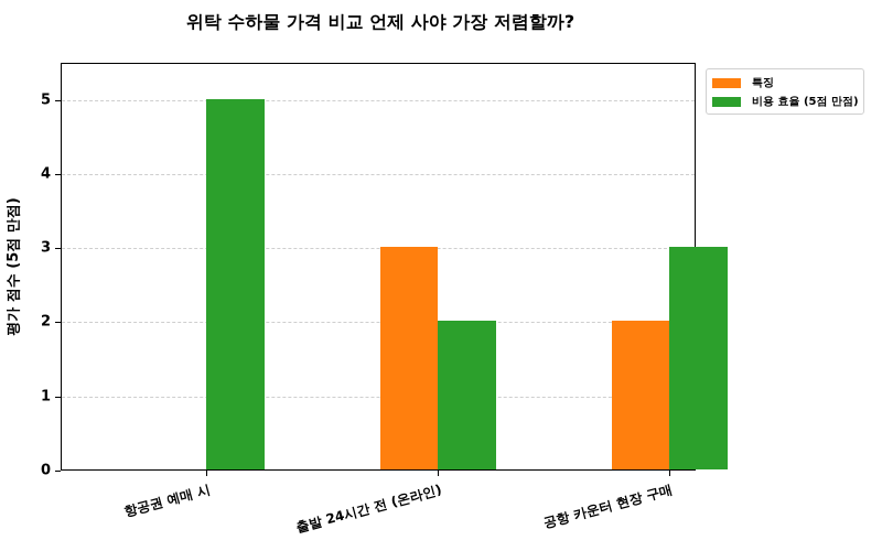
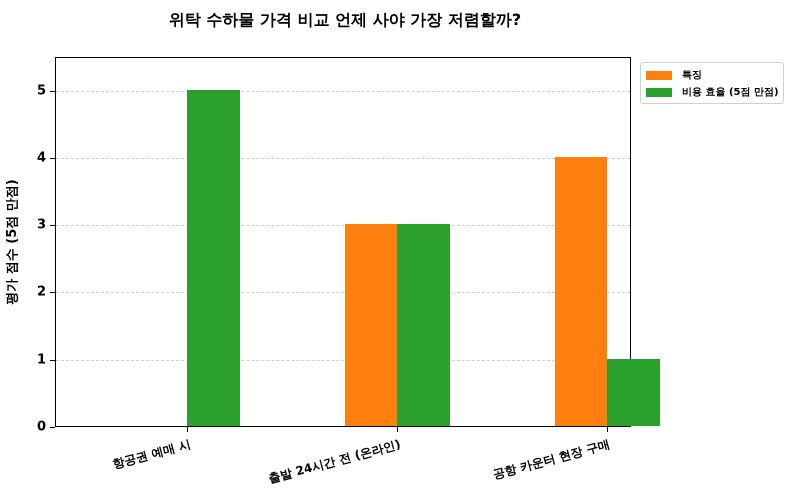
비용 효율 (5점 만점)/출발 24시간 전 (온라인): 2 -> 3
특징/공항 카운터 현장 구매: 2 -> 4
비용 효율 (5점 만점)/공항 카운터 현장 구매: 3 -> 1
